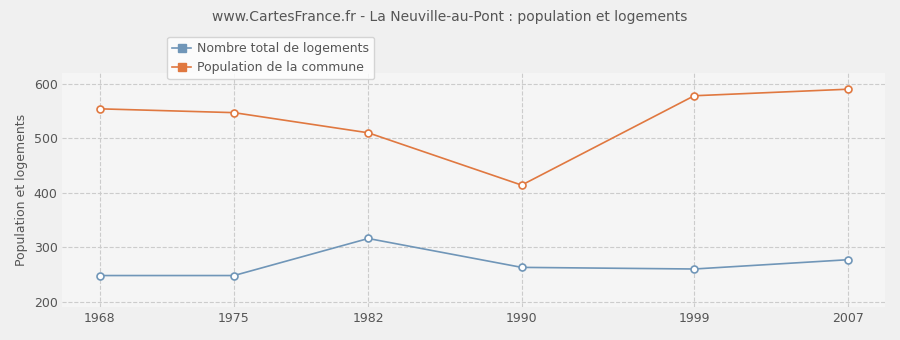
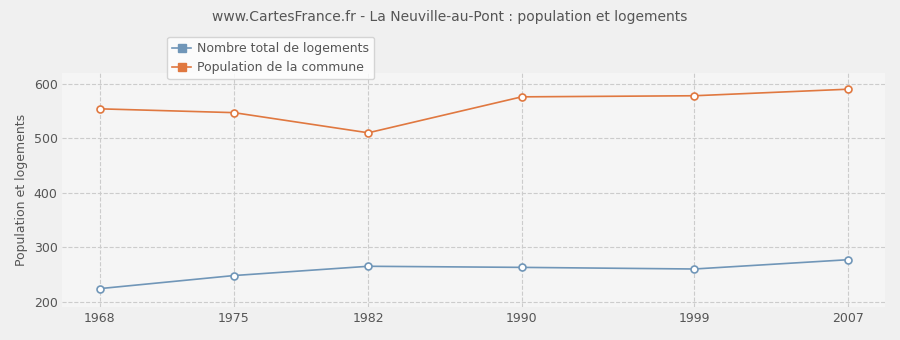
Nombre total de logements/1968: 248 -> 224
Nombre total de logements/1982: 316 -> 265
Population de la commune/1990: 414 -> 576
